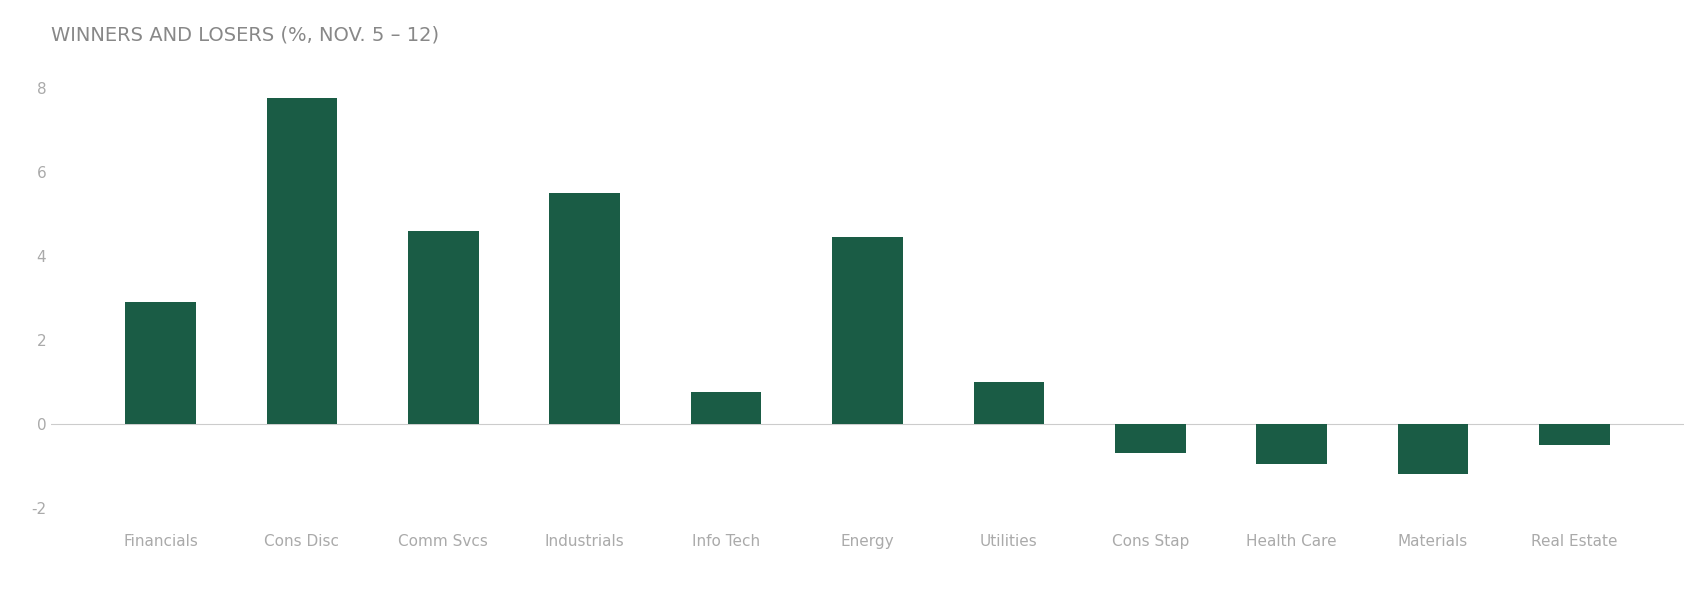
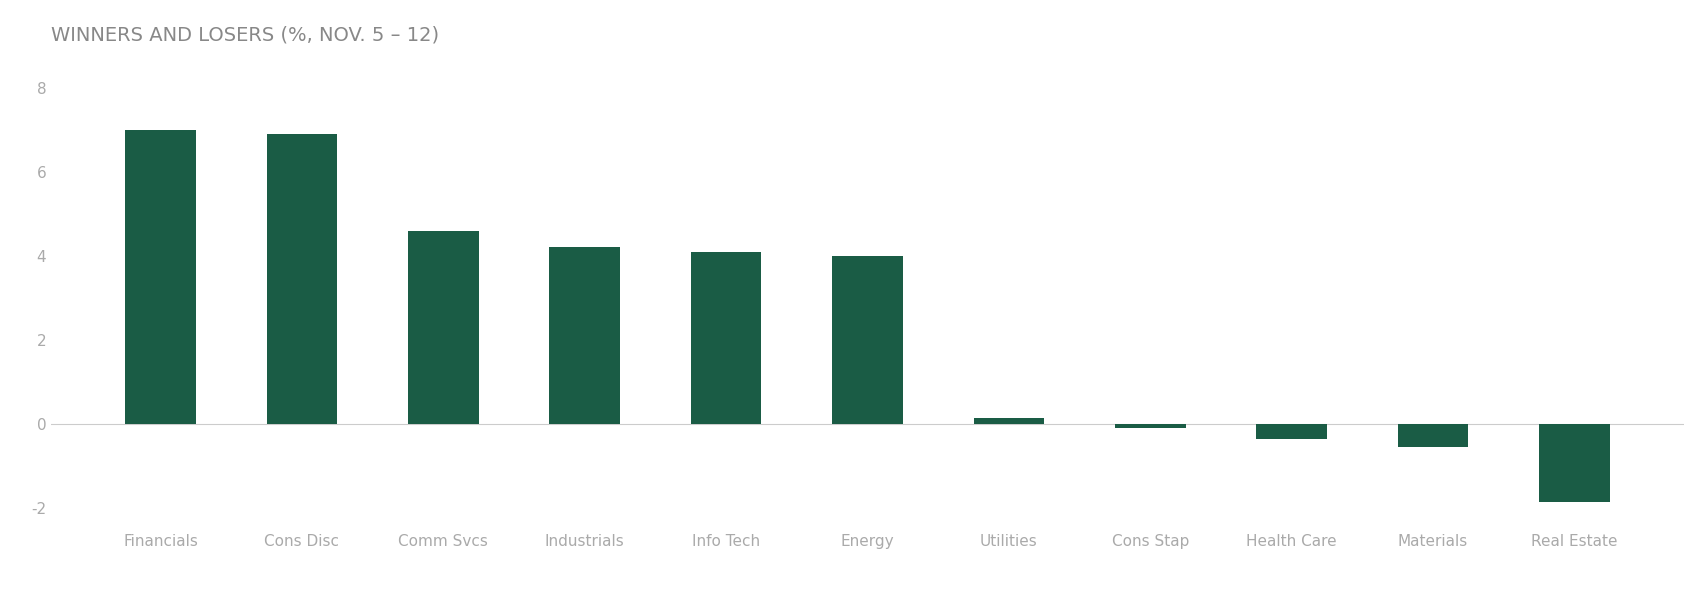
Financials: 2.90 -> 7.00
Cons Disc: 7.75 -> 6.90
Industrials: 5.50 -> 4.20
Info Tech: 0.75 -> 4.10
Energy: 4.45 -> 4.00
Utilities: 1.00 -> 0.15
Cons Stap: -0.70 -> -0.10
Health Care: -0.95 -> -0.35
Materials: -1.20 -> -0.55
Real Estate: -0.50 -> -1.85
